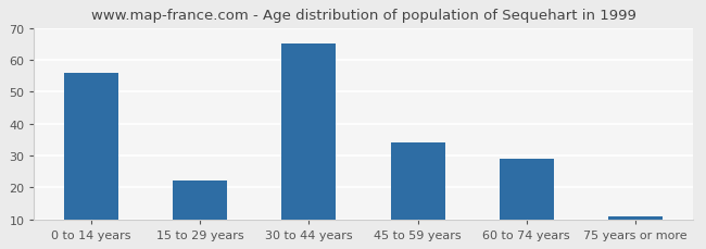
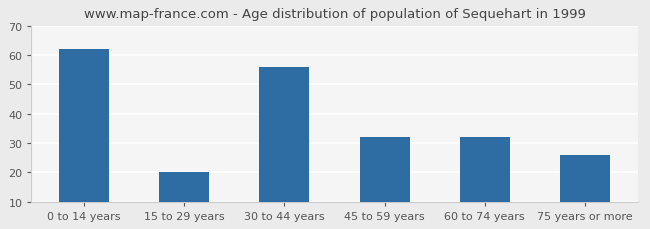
0 to 14 years: 56 -> 62
15 to 29 years: 22 -> 20
30 to 44 years: 65 -> 56
45 to 59 years: 34 -> 32
60 to 74 years: 29 -> 32
75 years or more: 11 -> 26
